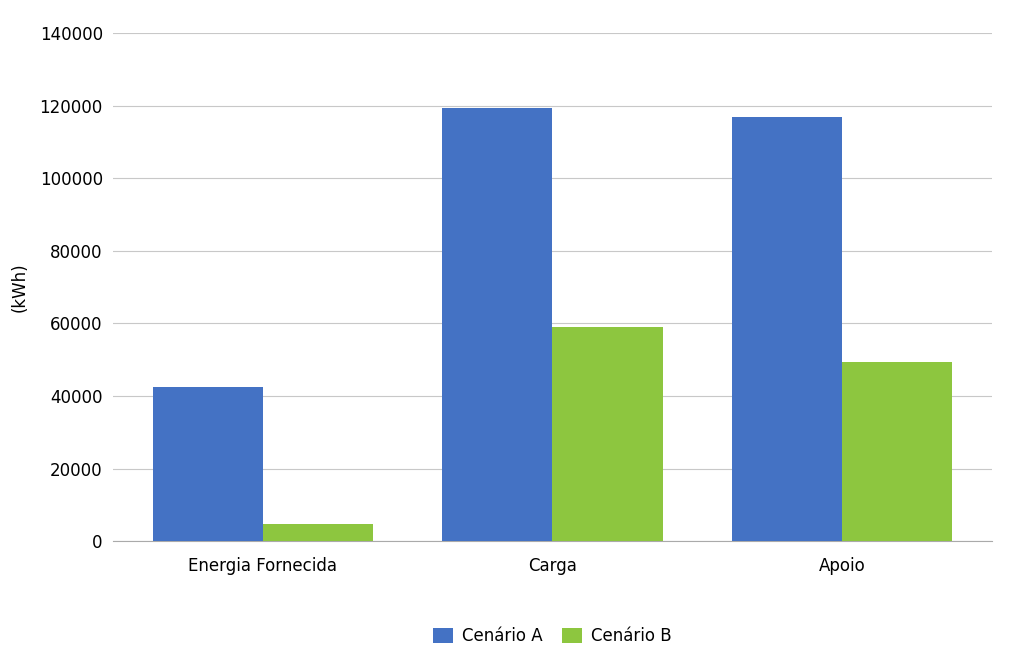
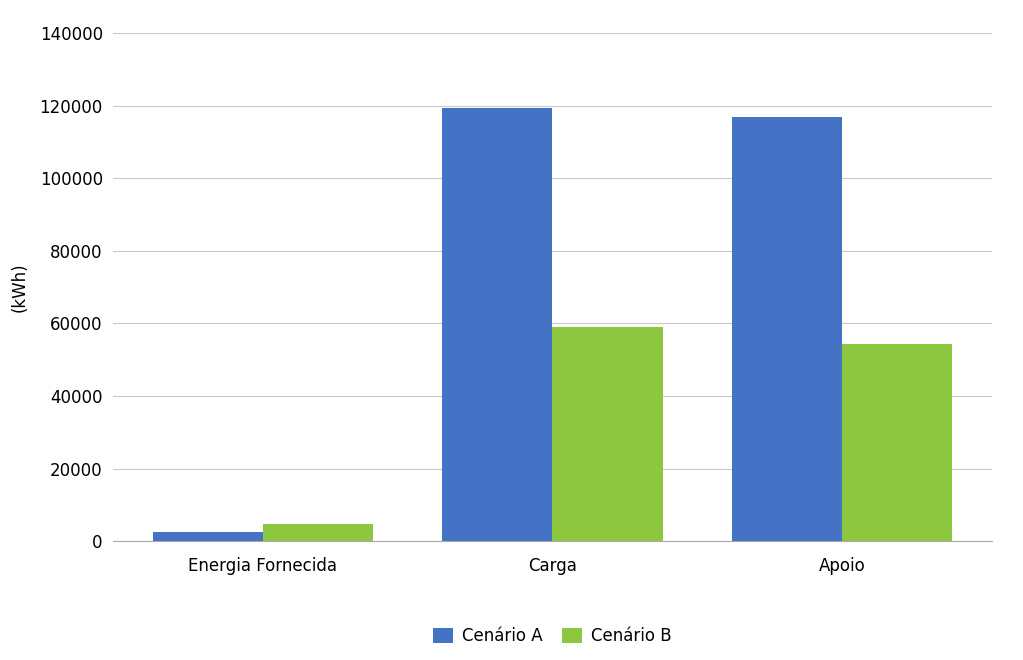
Cenário A/Energia Fornecida: 42500 -> 2500
Cenário B/Apoio: 49500 -> 54300
